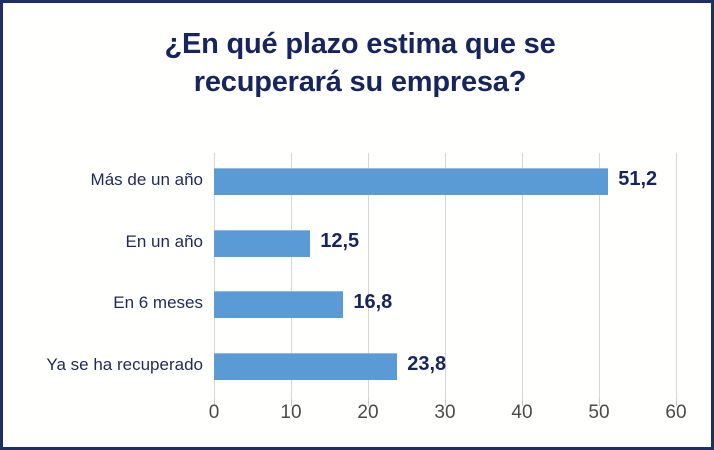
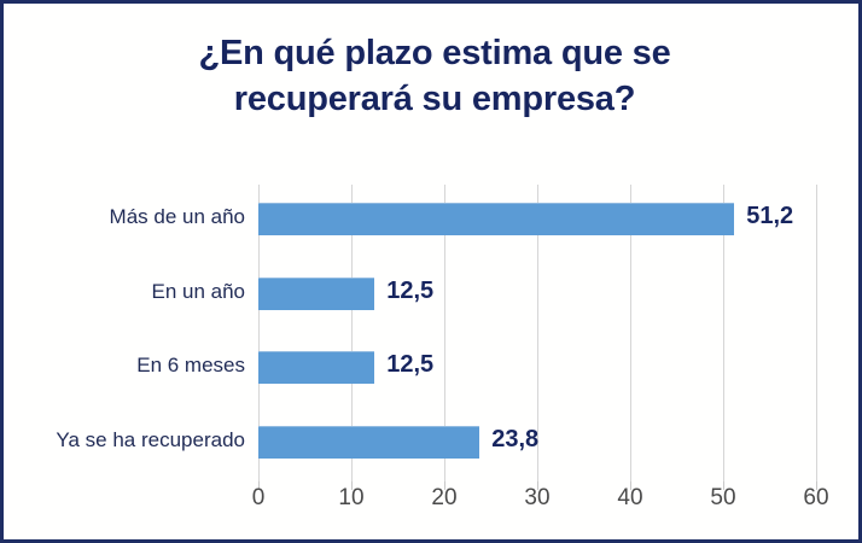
En 6 meses: 16,8 -> 12,5
